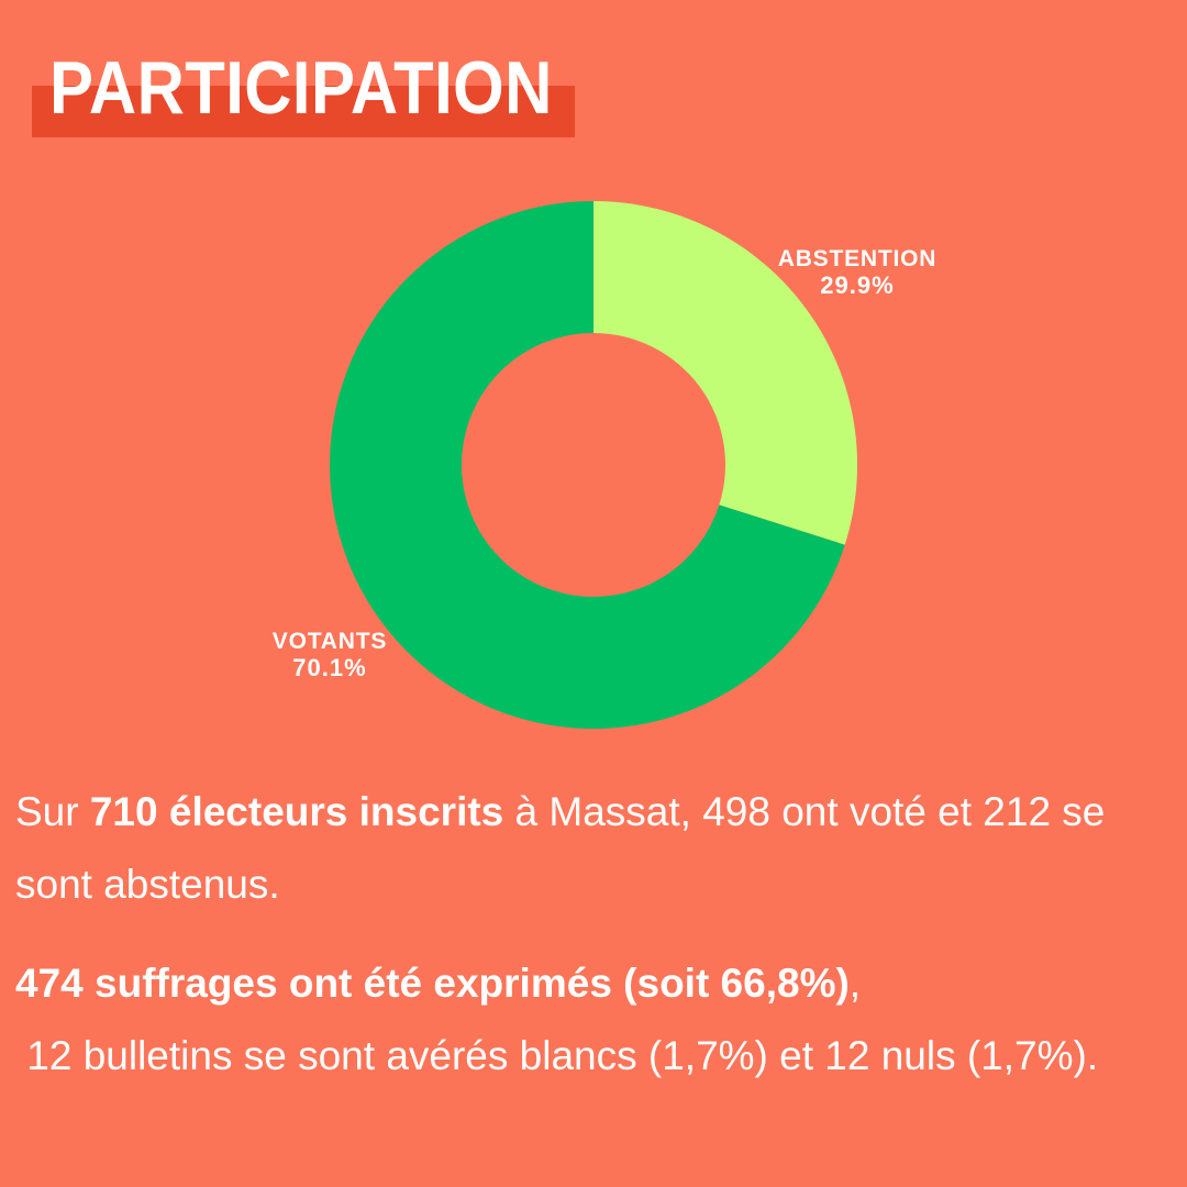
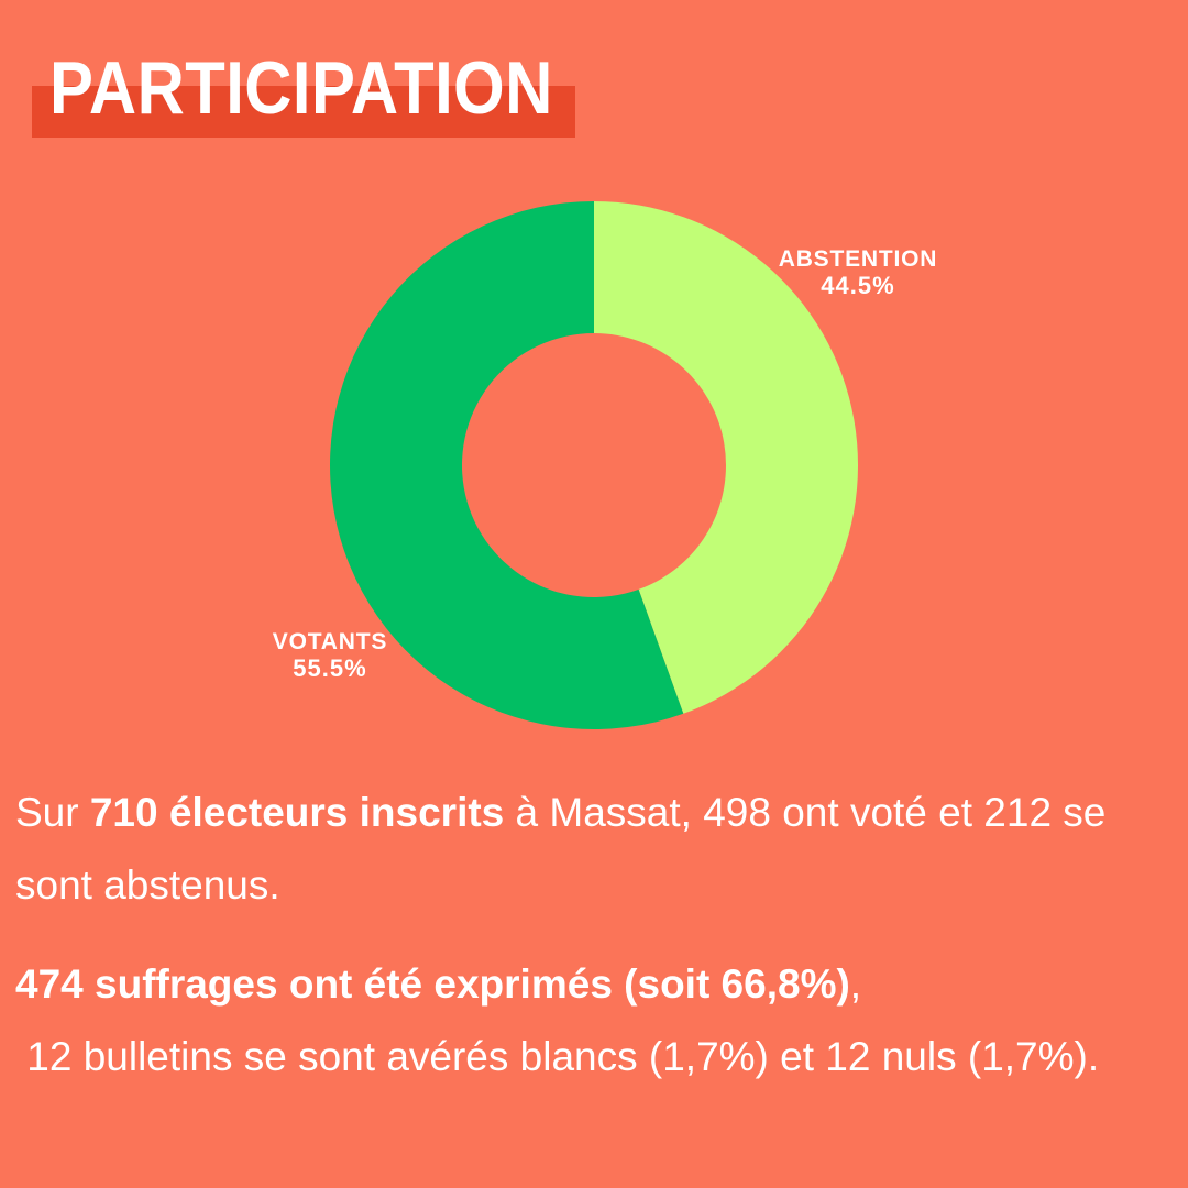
ABSTENTION: 29.9% -> 44.5%
VOTANTS: 70.1% -> 55.5%
